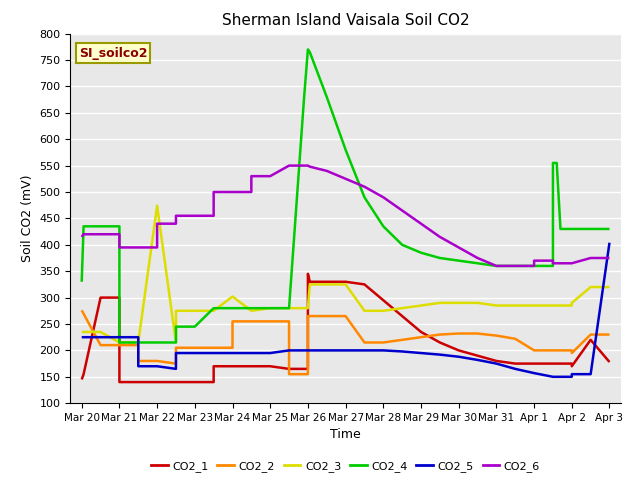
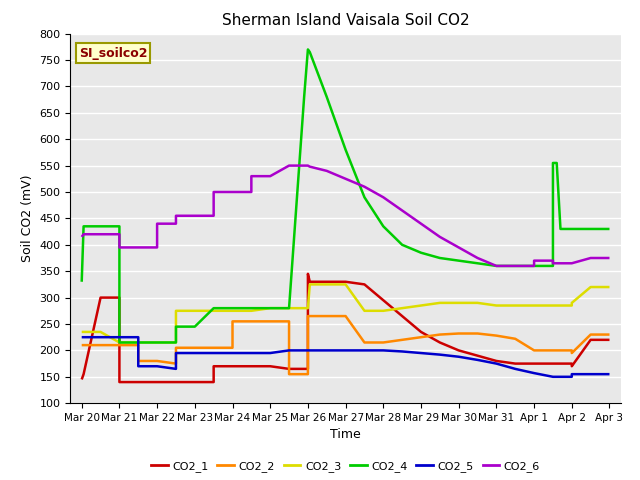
CO2_2/Mar 20: 276 -> 210
CO2_3/Mar 22: 474 -> 215
CO2_3/Mar 24: 302 -> 275
CO2_1/Apr 3: 178 -> 220
CO2_5/Apr 3: 404 -> 155
